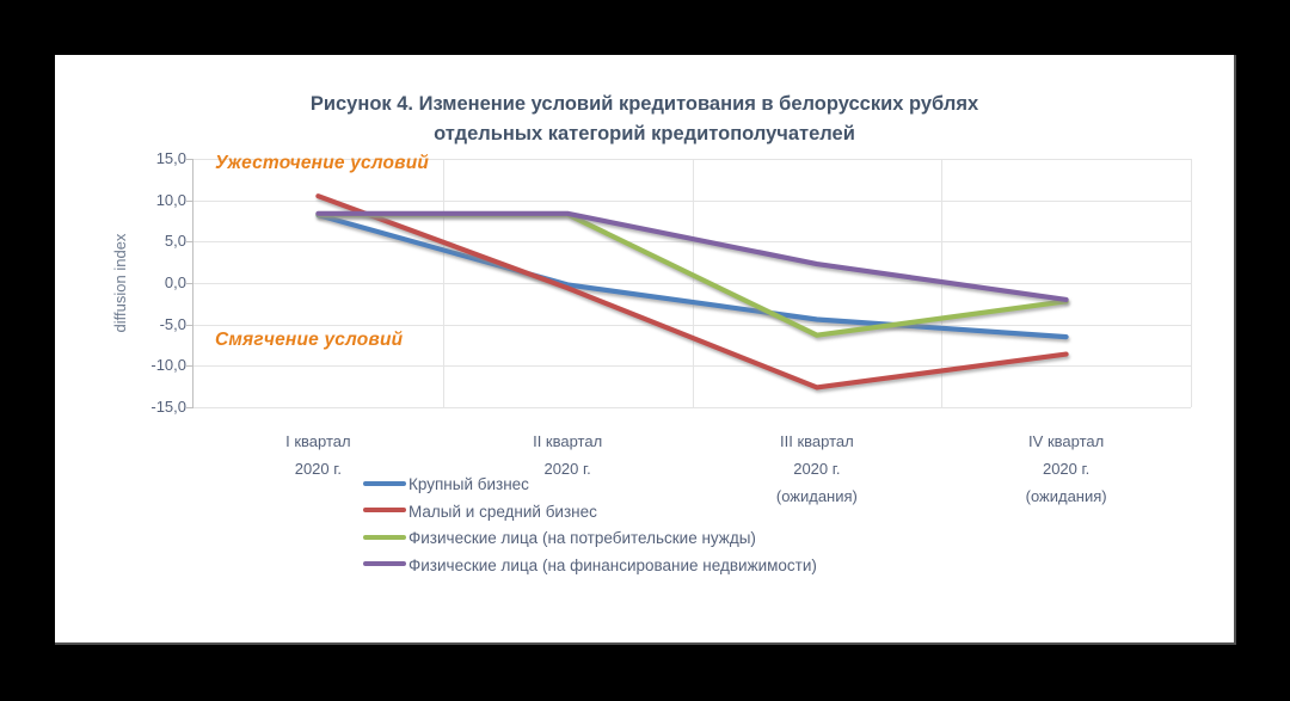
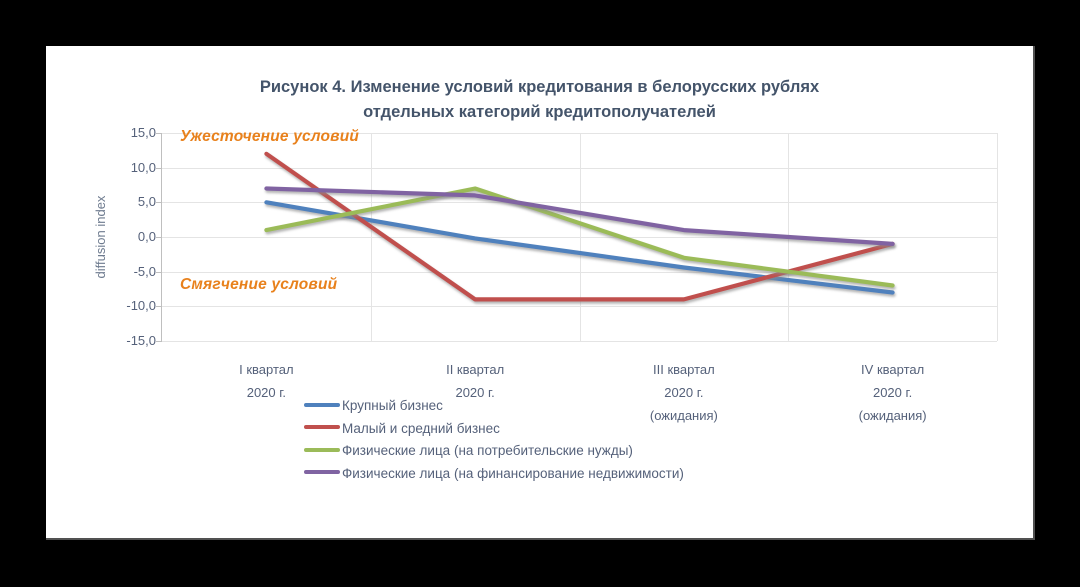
Крупный бизнес/I квартал 2020 г.: 8 -> 5
Малый и средний бизнес/I квартал 2020 г.: 10 -> 12
Физические лица (на потребительские нужды)/I квартал 2020 г.: 8 -> 1
Физические лица (на финансирование недвижимости)/I квартал 2020 г.: 8 -> 7
Малый и средний бизнес/II квартал 2020 г.: -1 -> -9
Физические лица (на потребительские нужды)/II квартал 2020 г.: 8 -> 7
Физические лица (на финансирование недвижимости)/II квартал 2020 г.: 8 -> 6
Малый и средний бизнес/III квартал 2020 г. (ожидания): -13 -> -9
Физические лица (на потребительские нужды)/III квартал 2020 г. (ожидания): -6 -> -3
Физические лица (на финансирование недвижимости)/III квартал 2020 г. (ожидания): 2 -> 1
Крупный бизнес/IV квартал 2020 г. (ожидания): -6 -> -8
Малый и средний бизнес/IV квартал 2020 г. (ожидания): -9 -> -1
Физические лица (на потребительские нужды)/IV квартал 2020 г. (ожидания): -2 -> -7
Физические лица (на финансирование недвижимости)/IV квартал 2020 г. (ожидания): -2 -> -1
